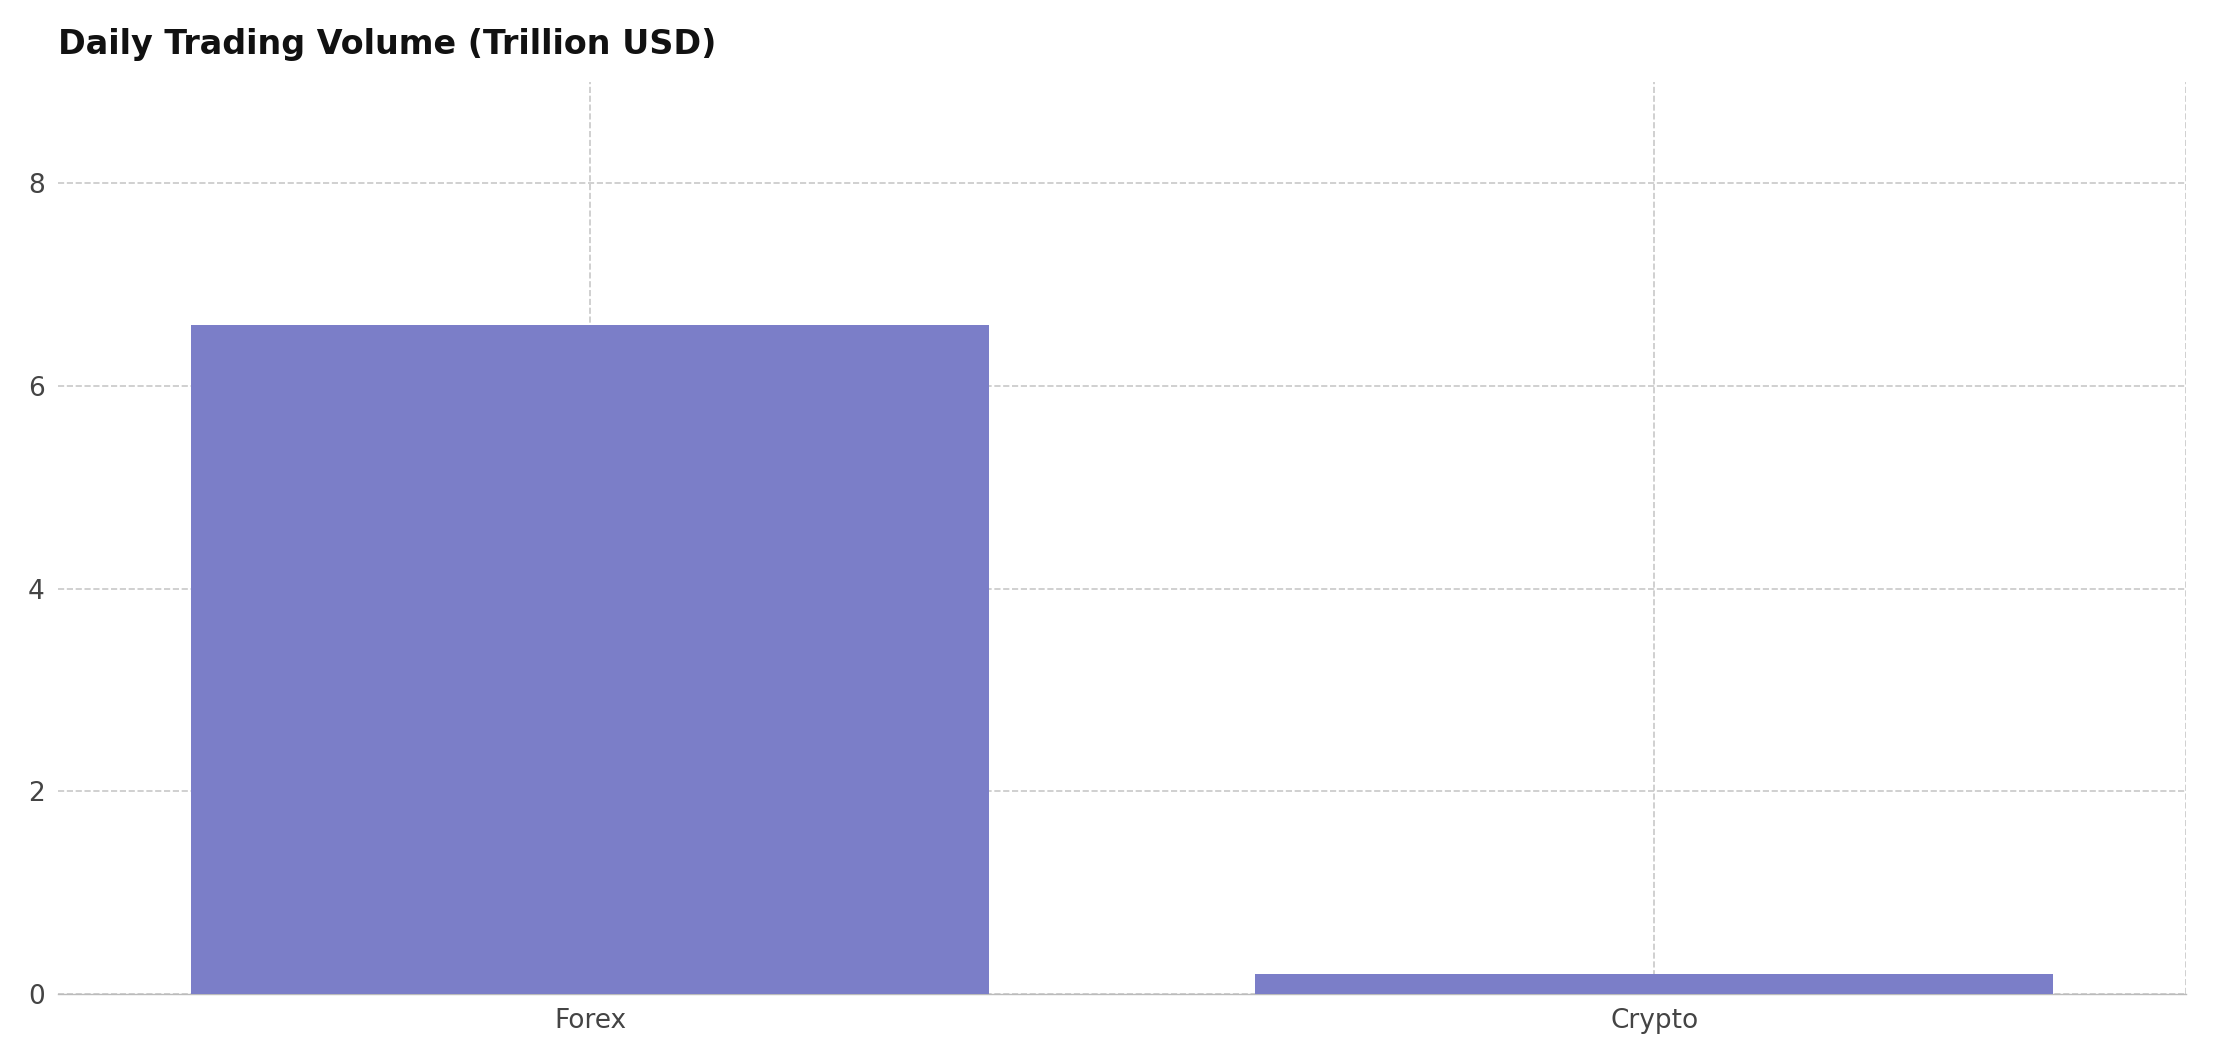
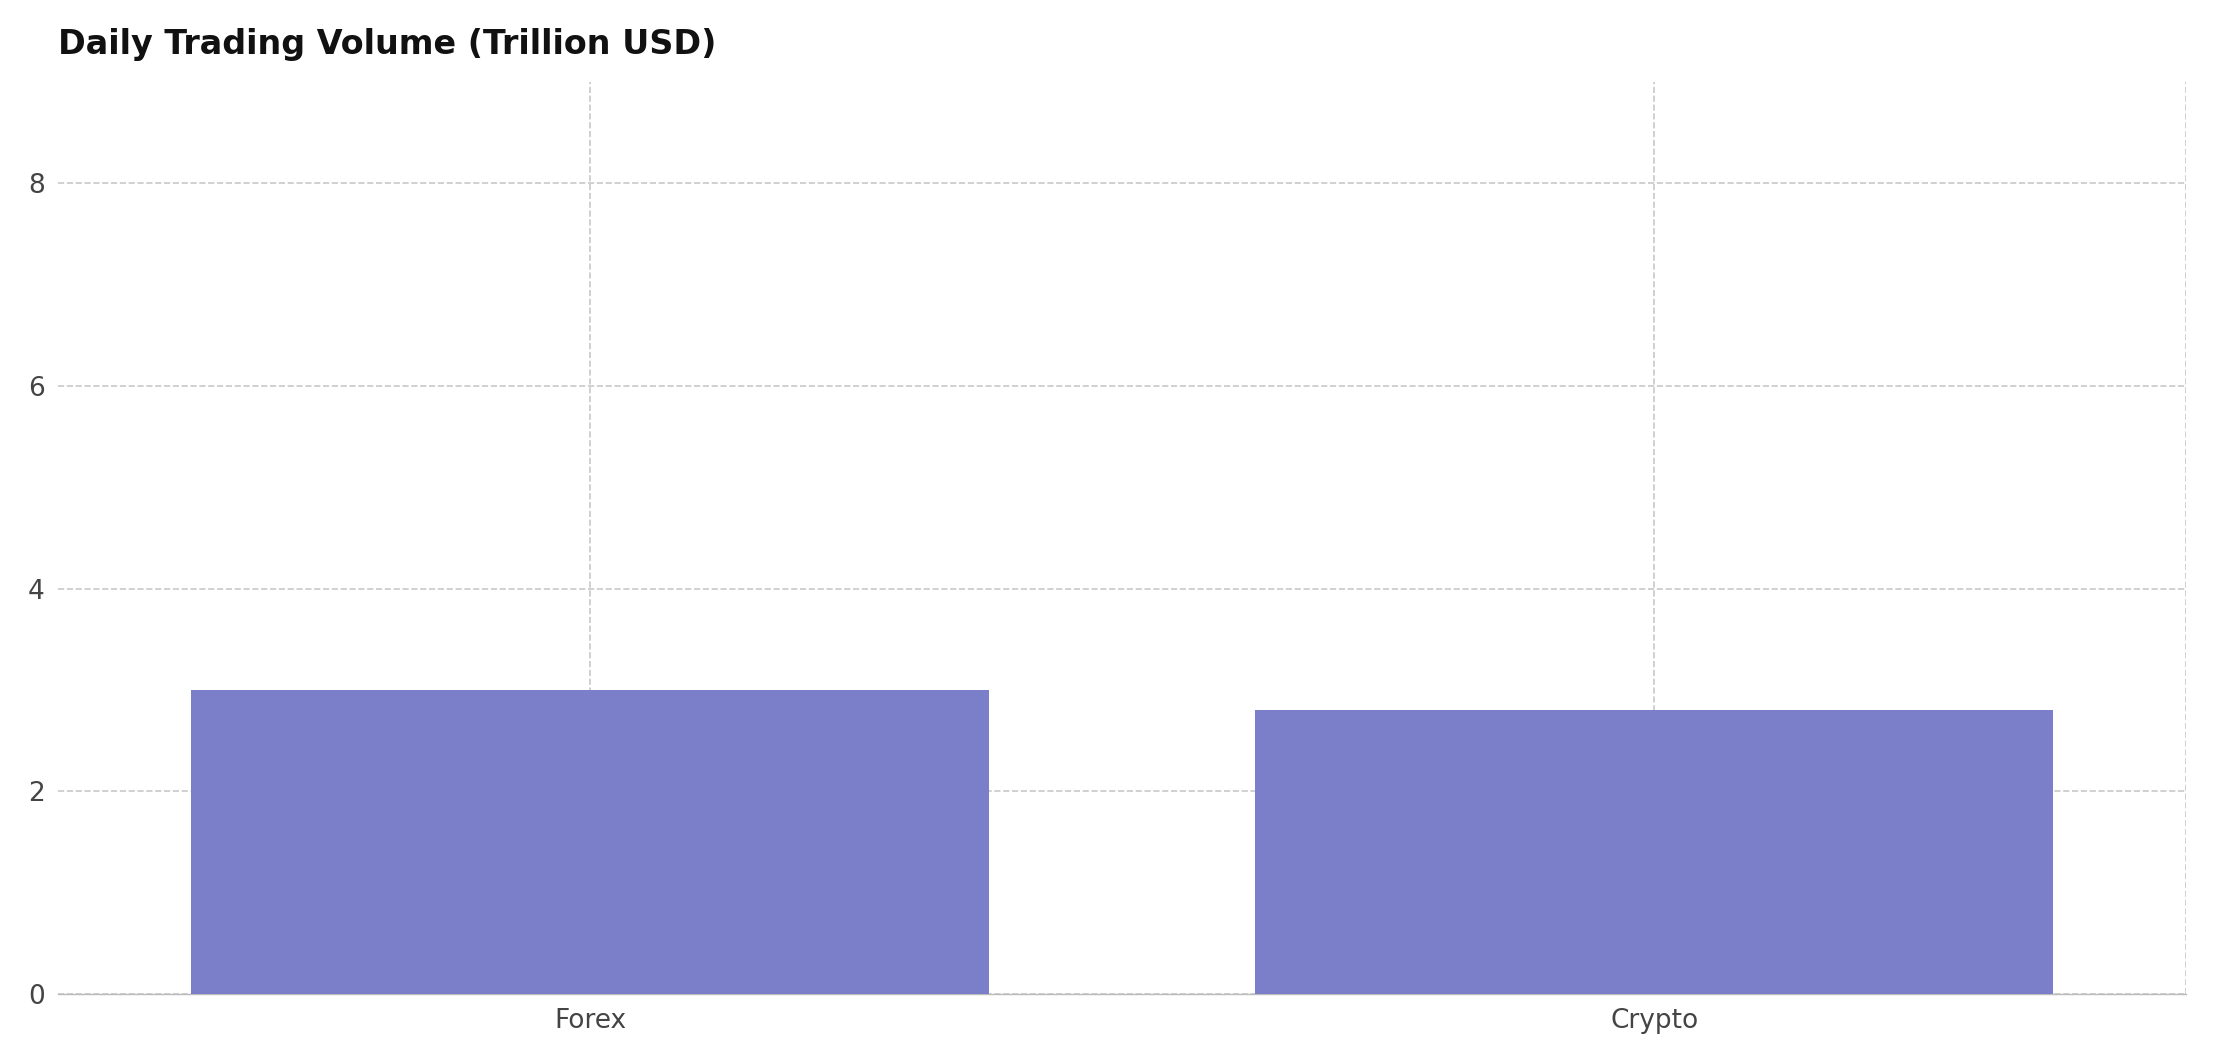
Forex: 6.6 -> 3.0
Crypto: 0.2 -> 2.8
